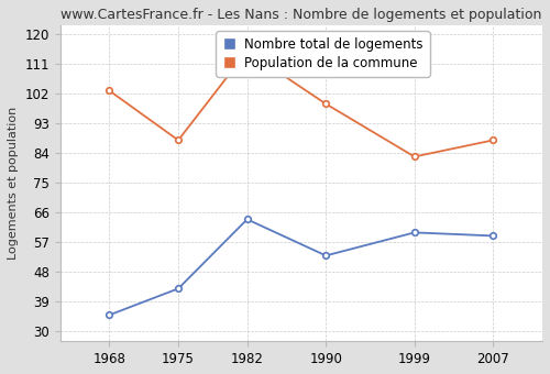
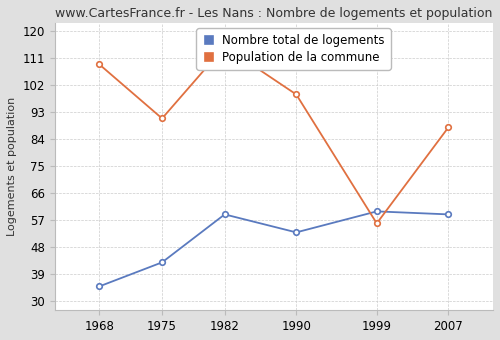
Population de la commune/1968: 103 -> 109
Population de la commune/1975: 88 -> 91
Nombre total de logements/1982: 64 -> 59
Population de la commune/1999: 83 -> 56
